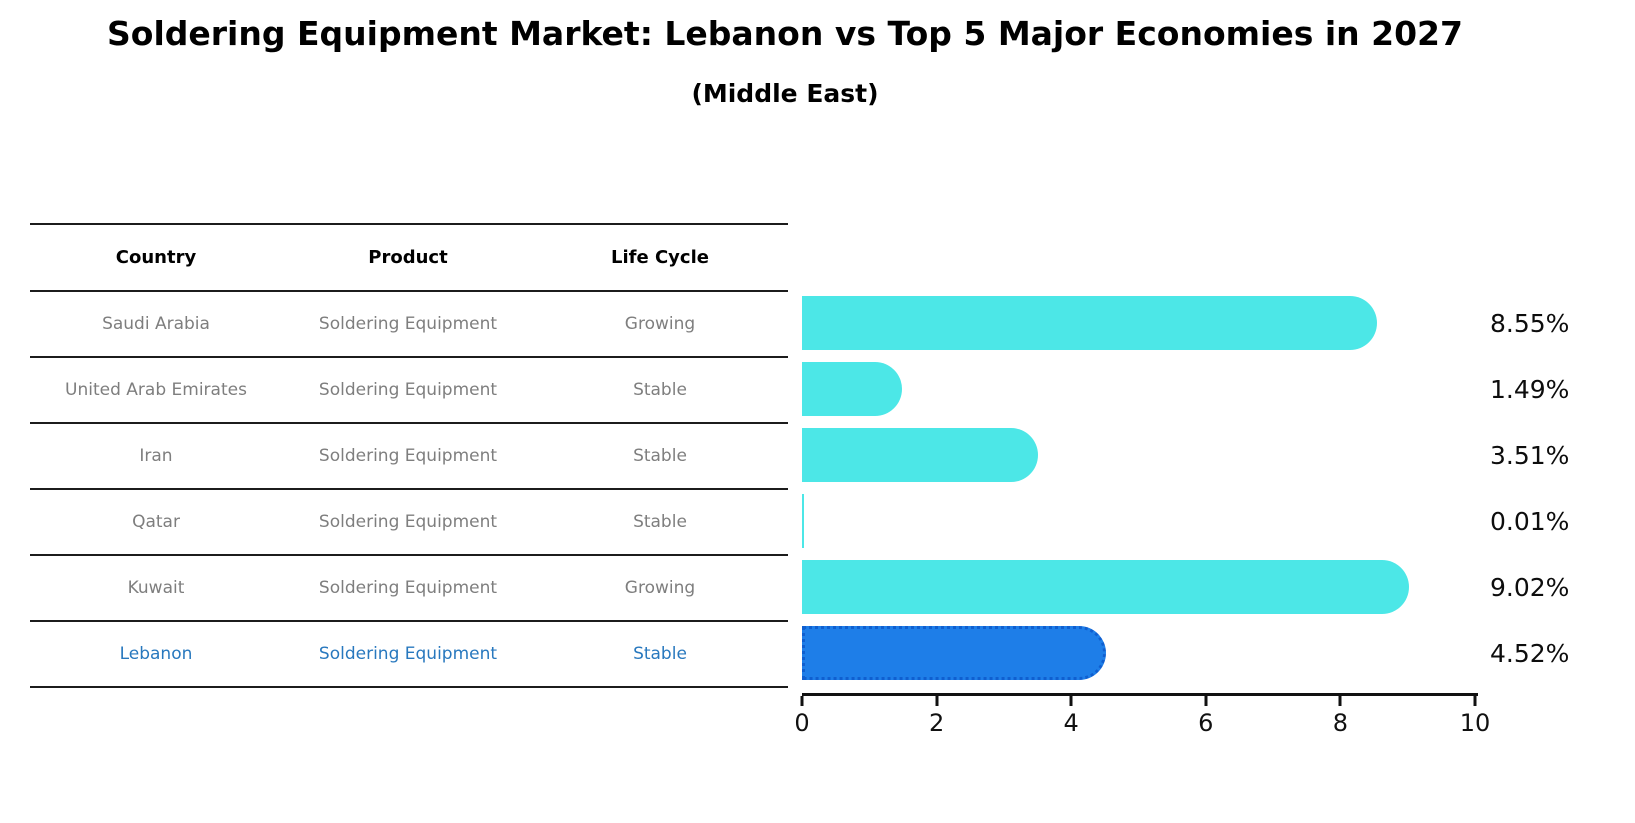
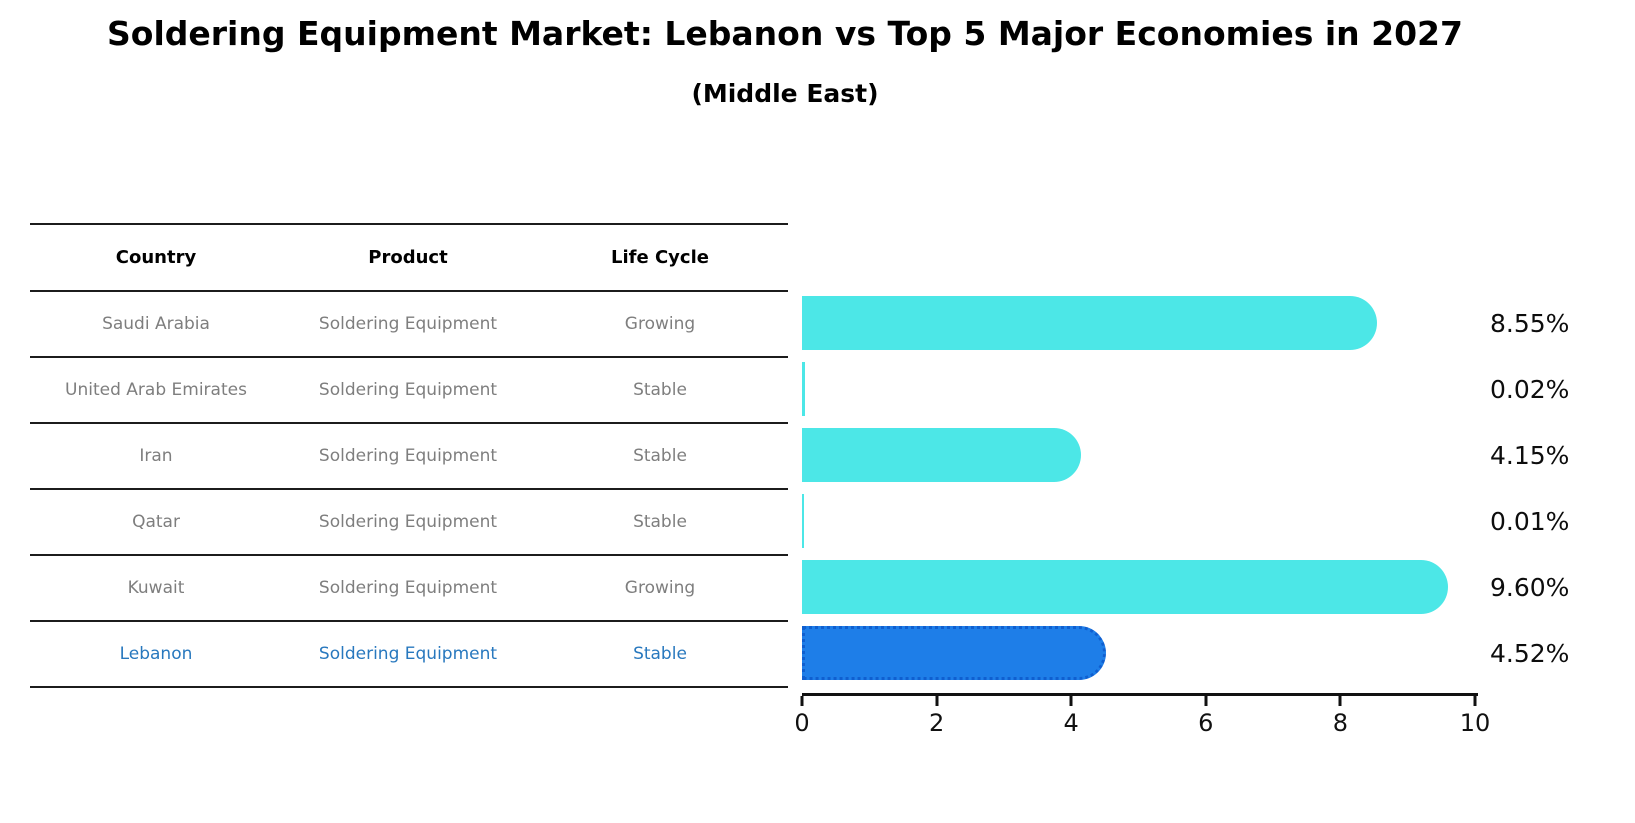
United Arab Emirates: 1.49% -> 0.02%
Iran: 3.51% -> 4.15%
Kuwait: 9.02% -> 9.60%
